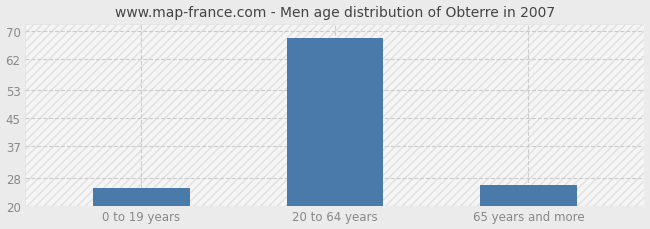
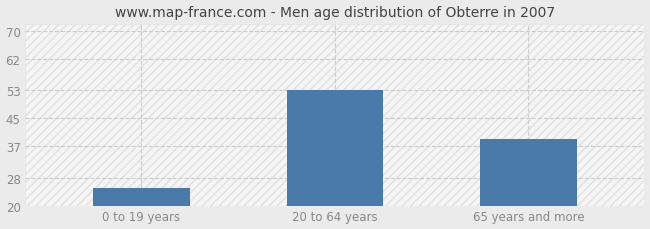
20 to 64 years: 68 -> 53
65 years and more: 26 -> 39
